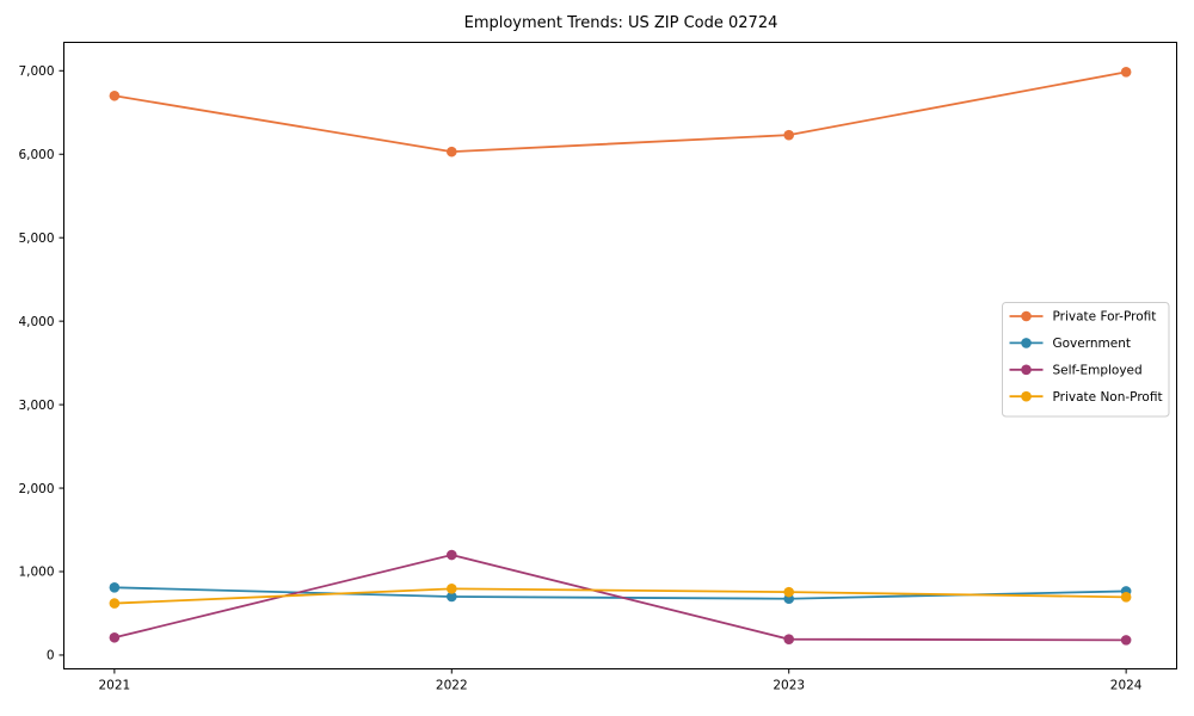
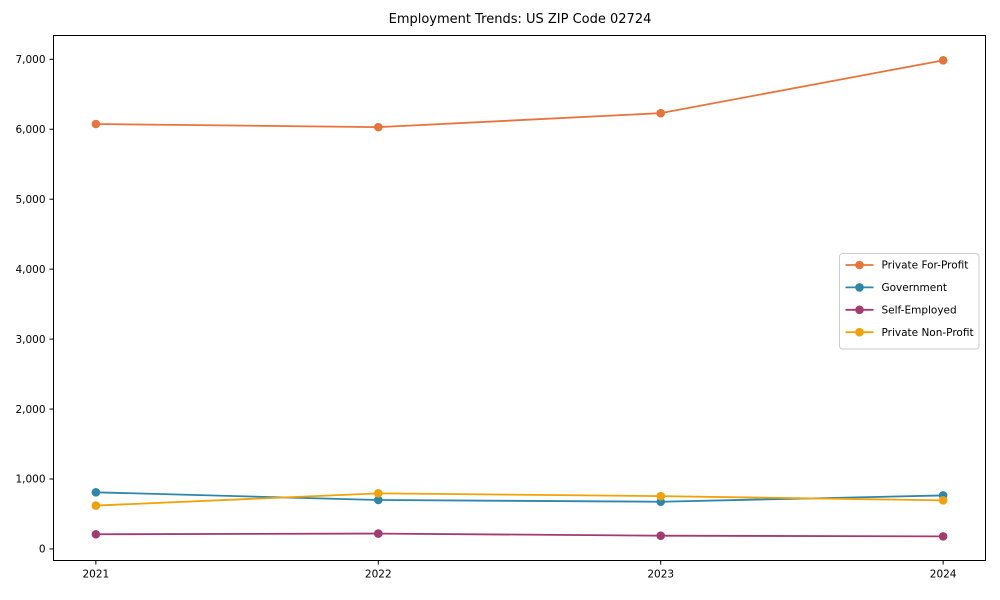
Private For-Profit/2021: 6700 -> 6100
Self-Employed/2022: 1200 -> 200
